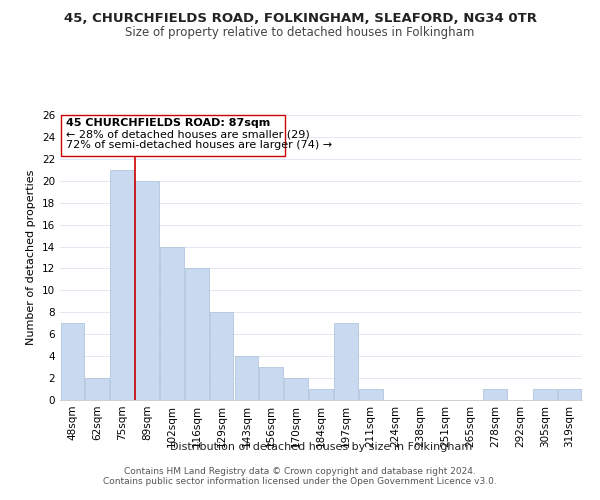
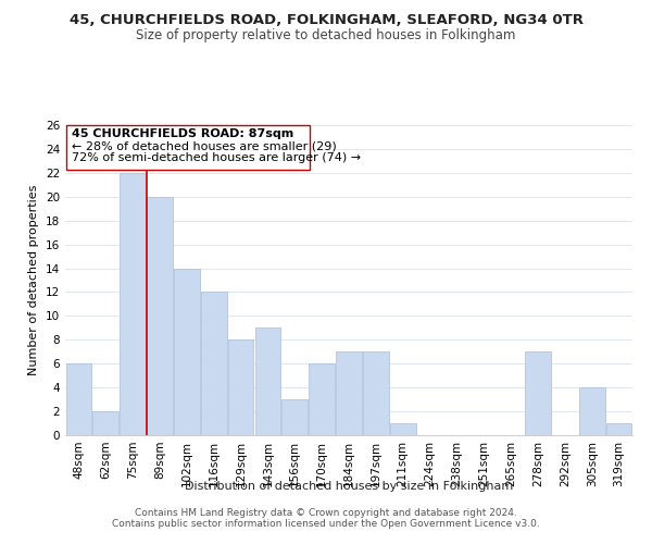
48sqm: 7 -> 6
75sqm: 21 -> 22
143sqm: 4 -> 9
170sqm: 2 -> 6
184sqm: 1 -> 7
278sqm: 1 -> 7
305sqm: 1 -> 4
